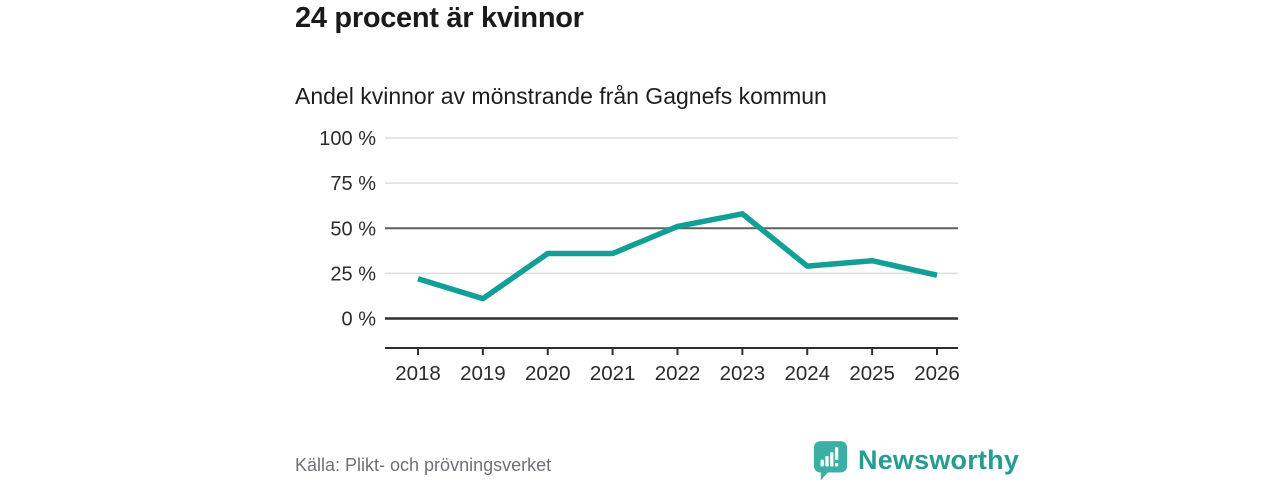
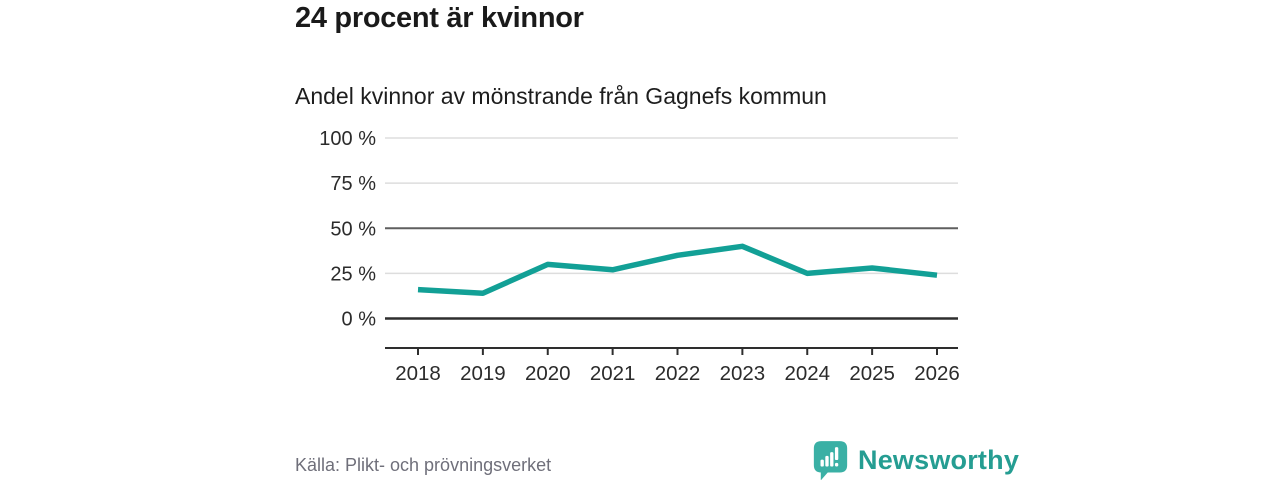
2018: 22% -> 16%
2019: 11% -> 14%
2020: 36% -> 30%
2021: 36% -> 27%
2022: 51% -> 35%
2023: 58% -> 40%
2024: 29% -> 25%
2025: 32% -> 28%
